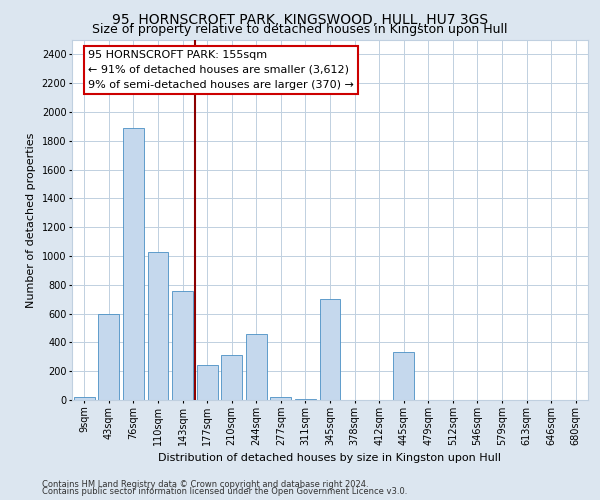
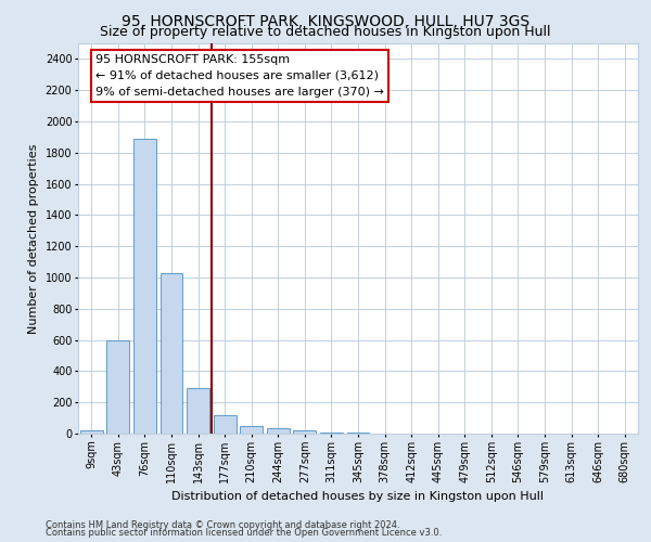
143sqm: 760 -> 290
177sqm: 240 -> 120
210sqm: 310 -> 50
244sqm: 460 -> 40
345sqm: 700 -> 0
445sqm: 330 -> 0
